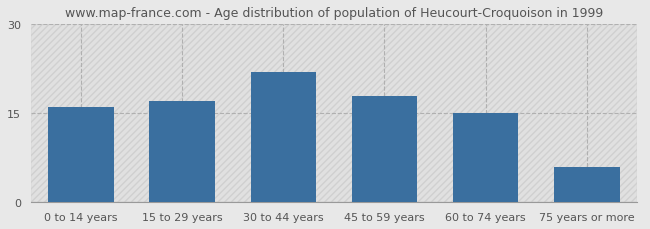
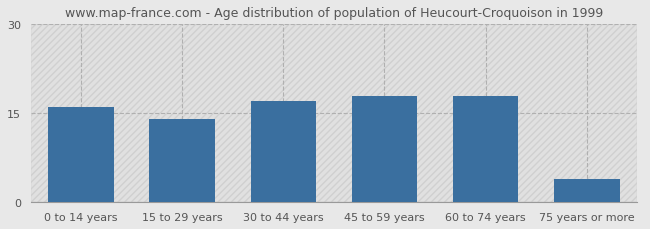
15 to 29 years: 17 -> 14
30 to 44 years: 22 -> 17
60 to 74 years: 15 -> 18
75 years or more: 6 -> 4
